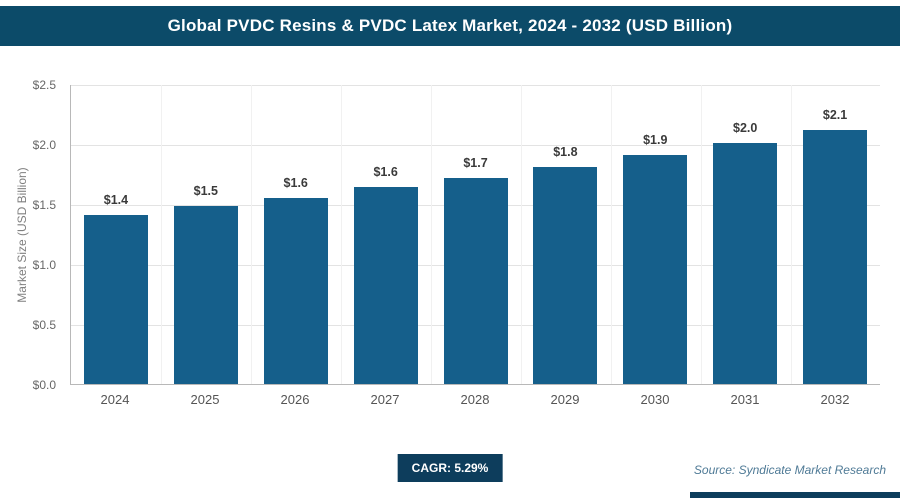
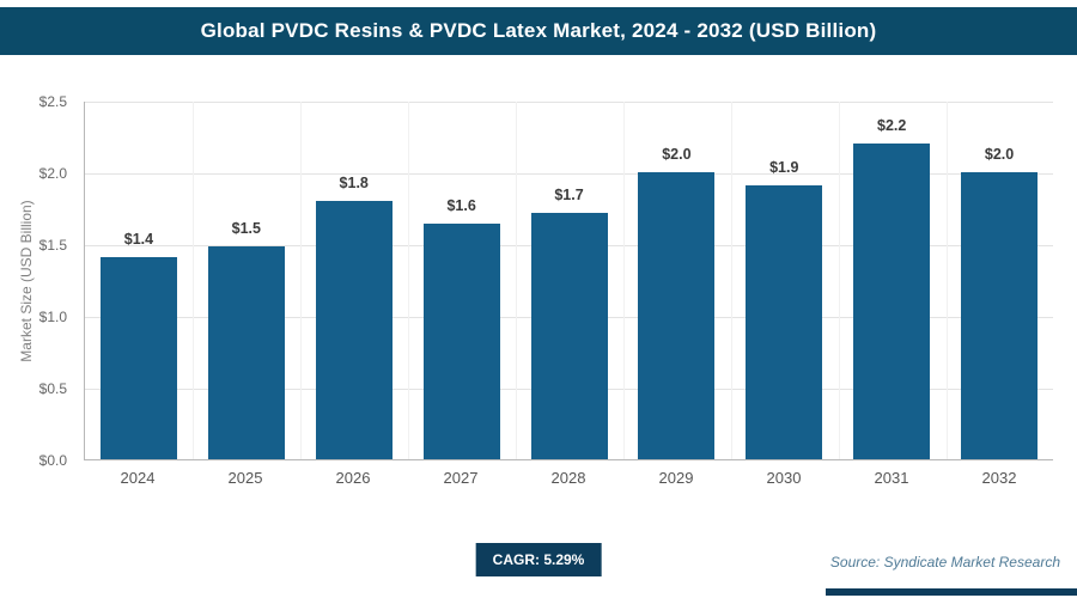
2026: $1.6 -> $1.8
2029: $1.8 -> $2.0
2031: $2.0 -> $2.2
2032: $2.1 -> $2.0
